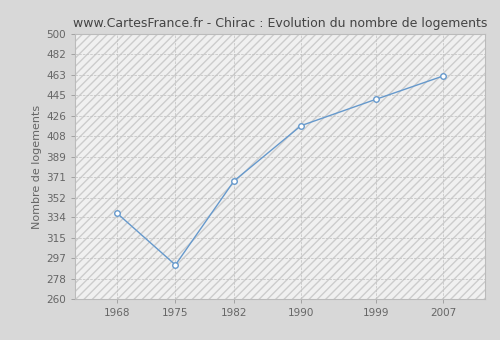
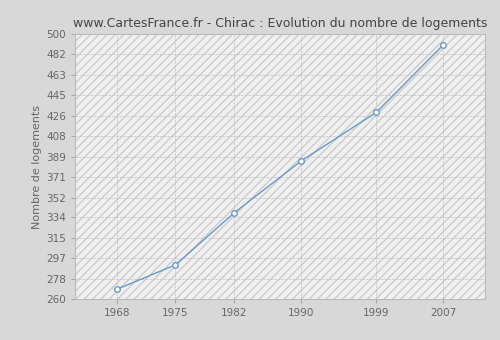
1968: 338 -> 269
1982: 367 -> 338
1990: 417 -> 385
1999: 441 -> 429
2007: 462 -> 490
